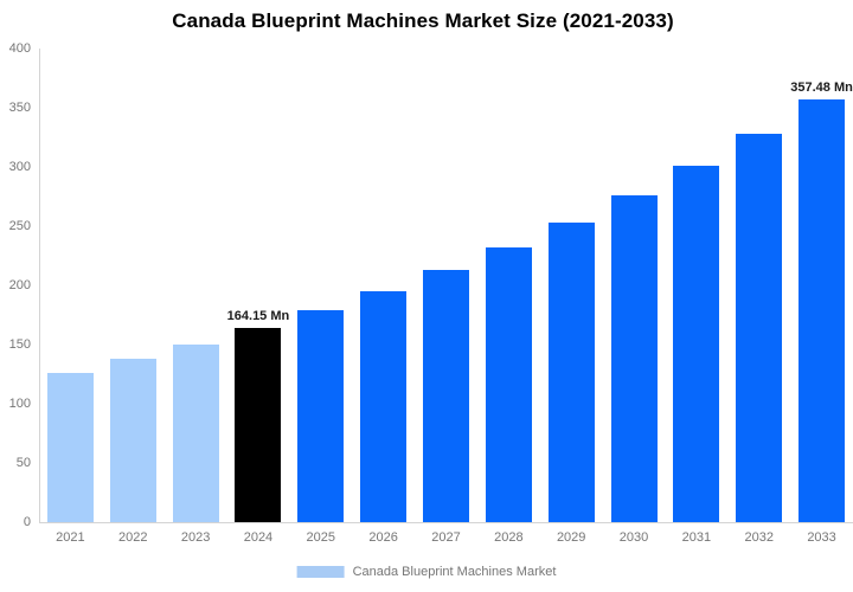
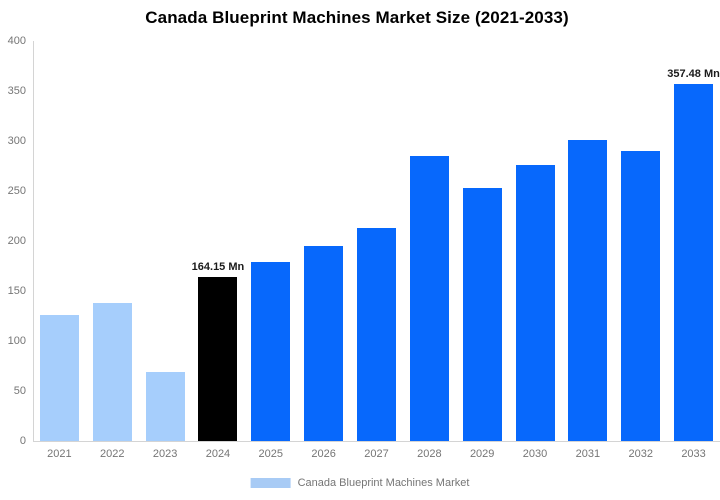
2023: 150 -> 69
2028: 232 -> 285
2032: 328 -> 290
